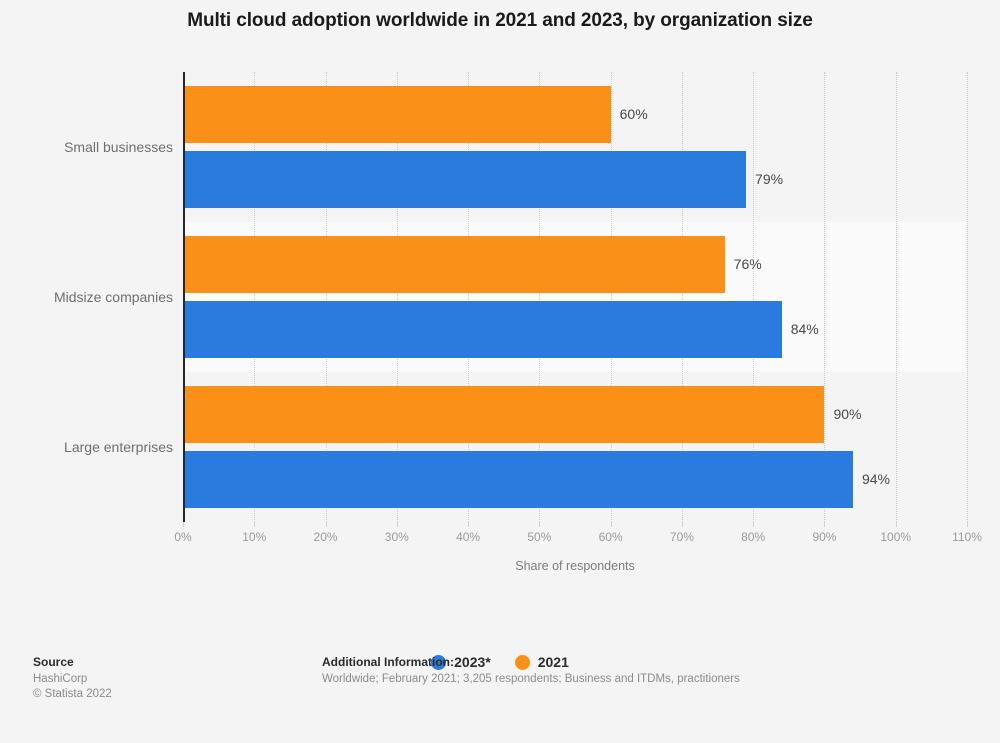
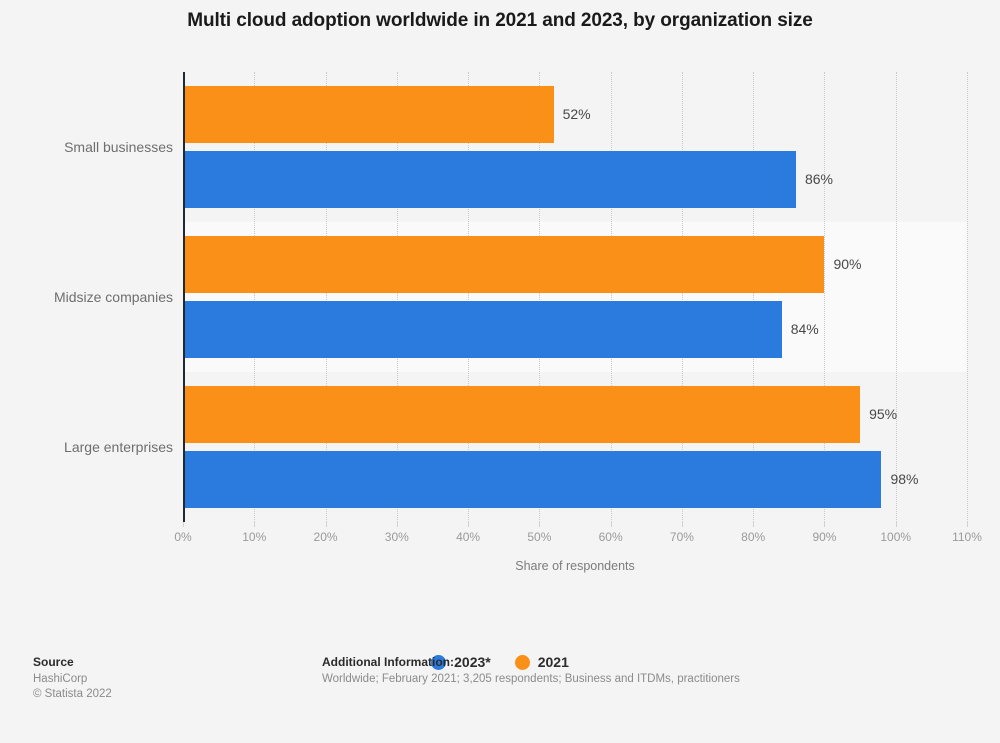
2023*/Small businesses: 79% -> 86%
2021/Small businesses: 60% -> 52%
2021/Midsize companies: 76% -> 90%
2023*/Large enterprises: 94% -> 98%
2021/Large enterprises: 90% -> 95%
